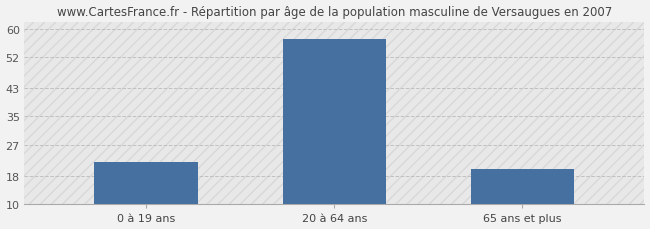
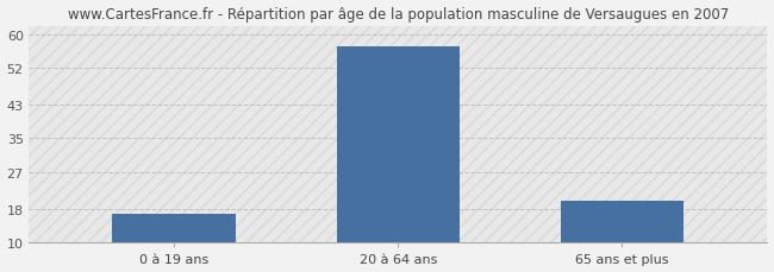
0 à 19 ans: 22 -> 17
